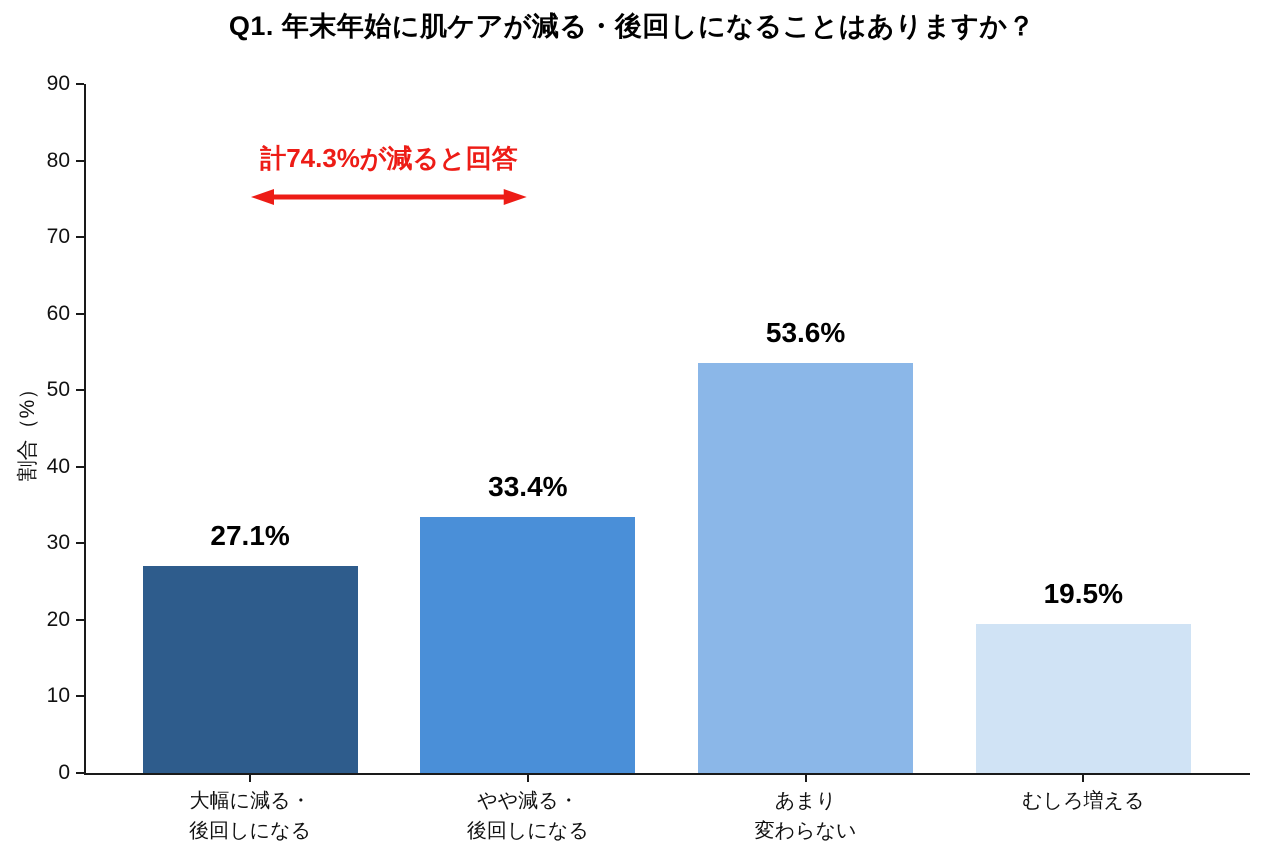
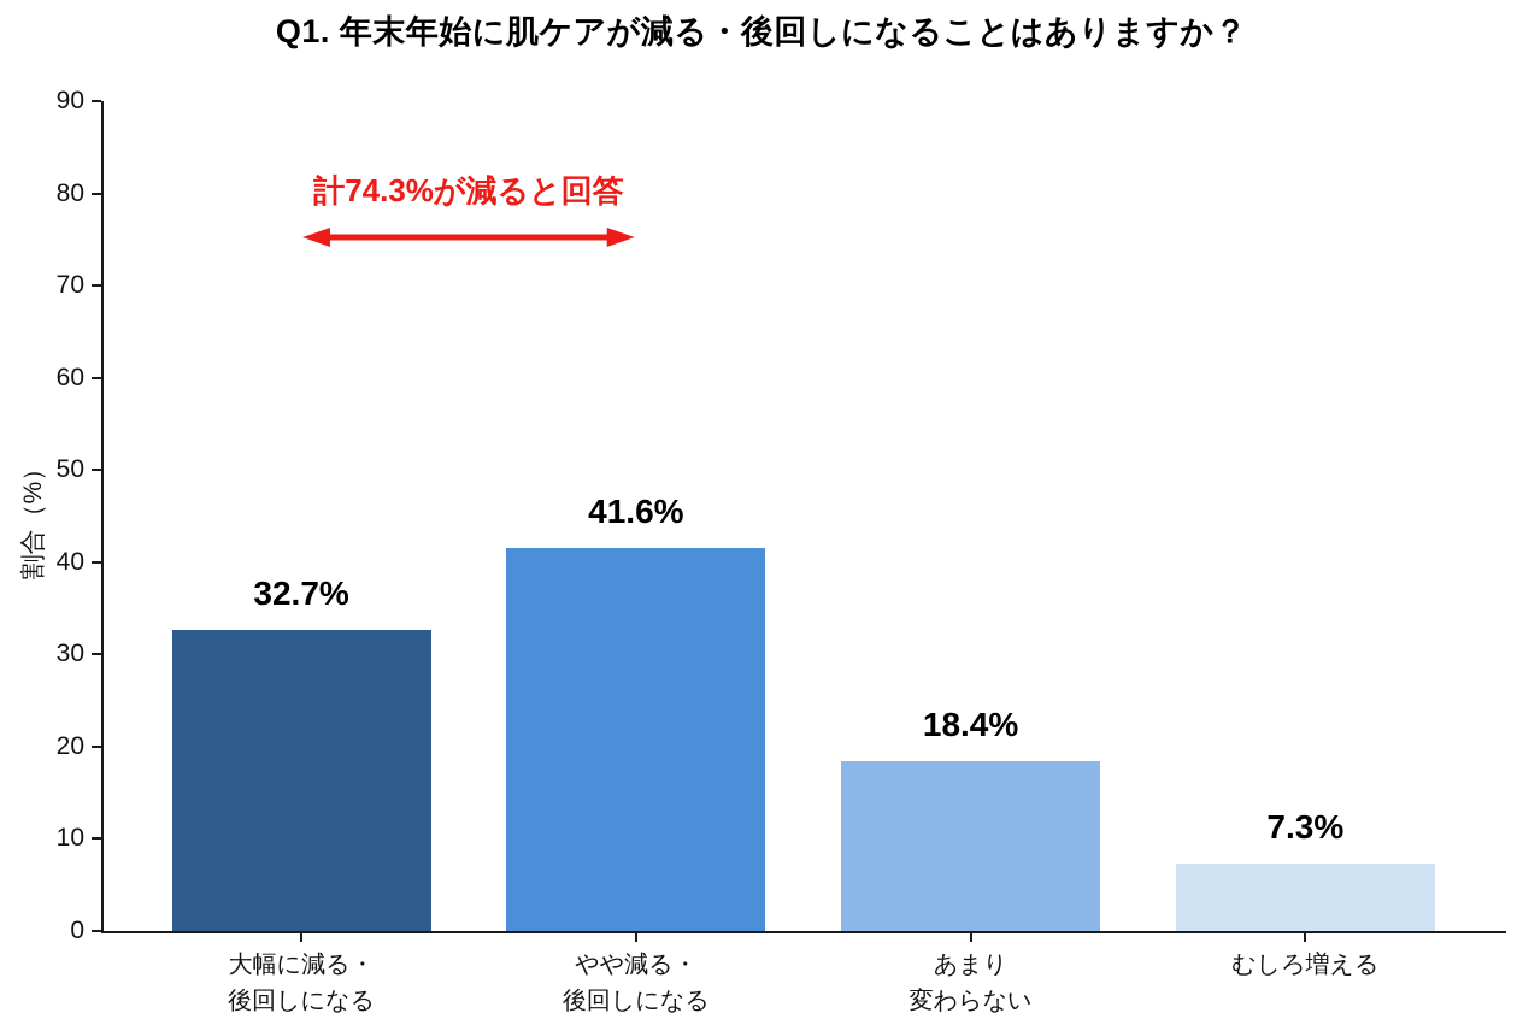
大幅に減る・ 後回しになる: 27.1% -> 32.7%
やや減る・ 後回しになる: 33.4% -> 41.6%
あまり 変わらない: 53.6% -> 18.4%
むしろ増える: 19.5% -> 7.3%
